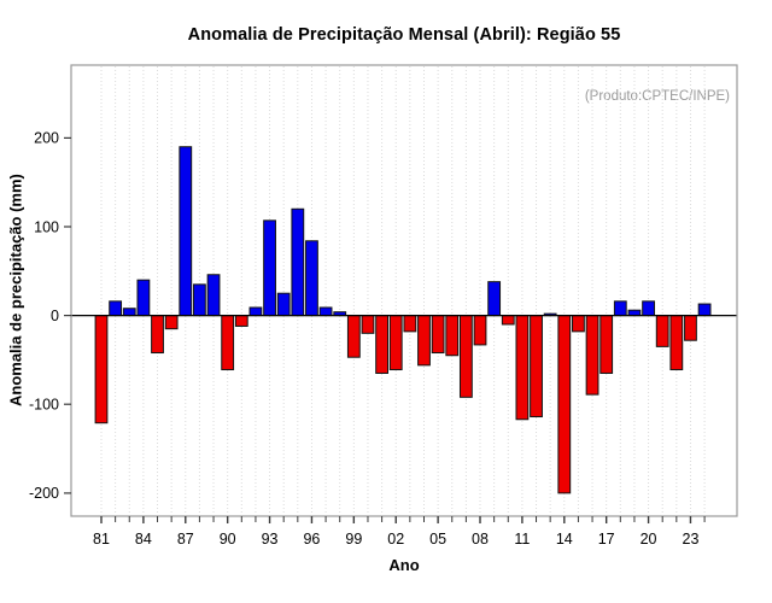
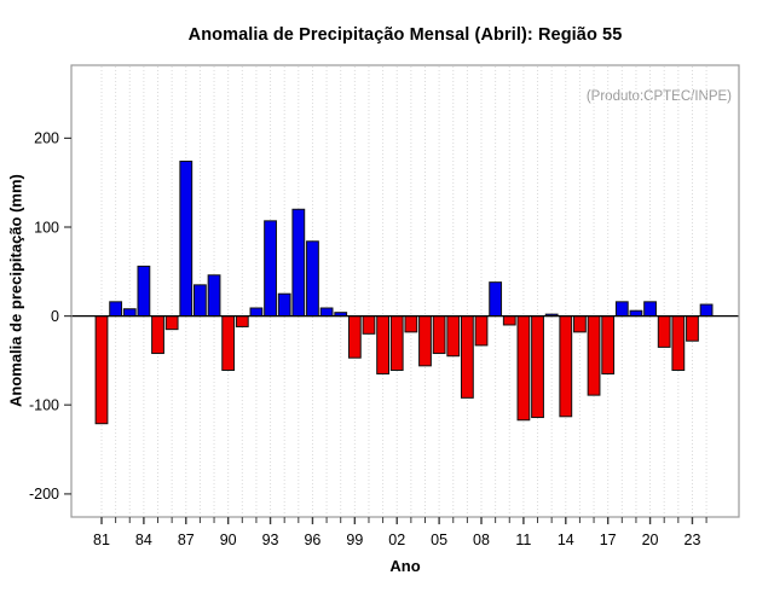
84: 40 -> 60
87: 190 -> 170
14: -200 -> -110
